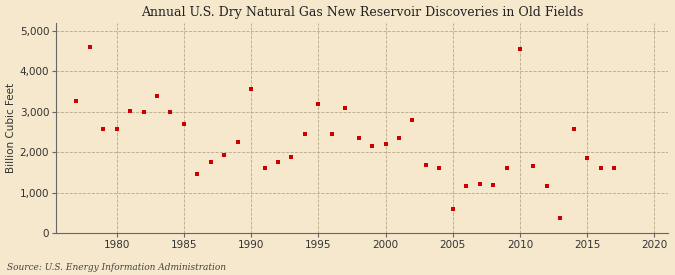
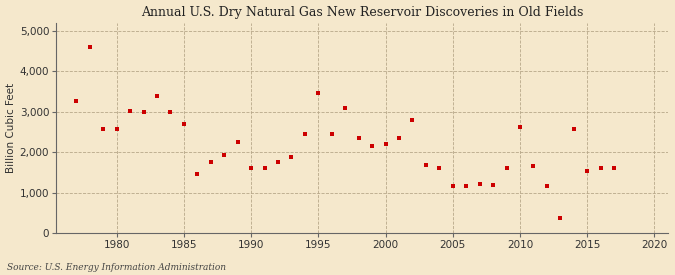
1990: 3,550 -> 1,610
1995: 3,200 -> 3,470
2005: 600 -> 1,170
2010: 4,550 -> 2,610
2015: 1,850 -> 1,540
